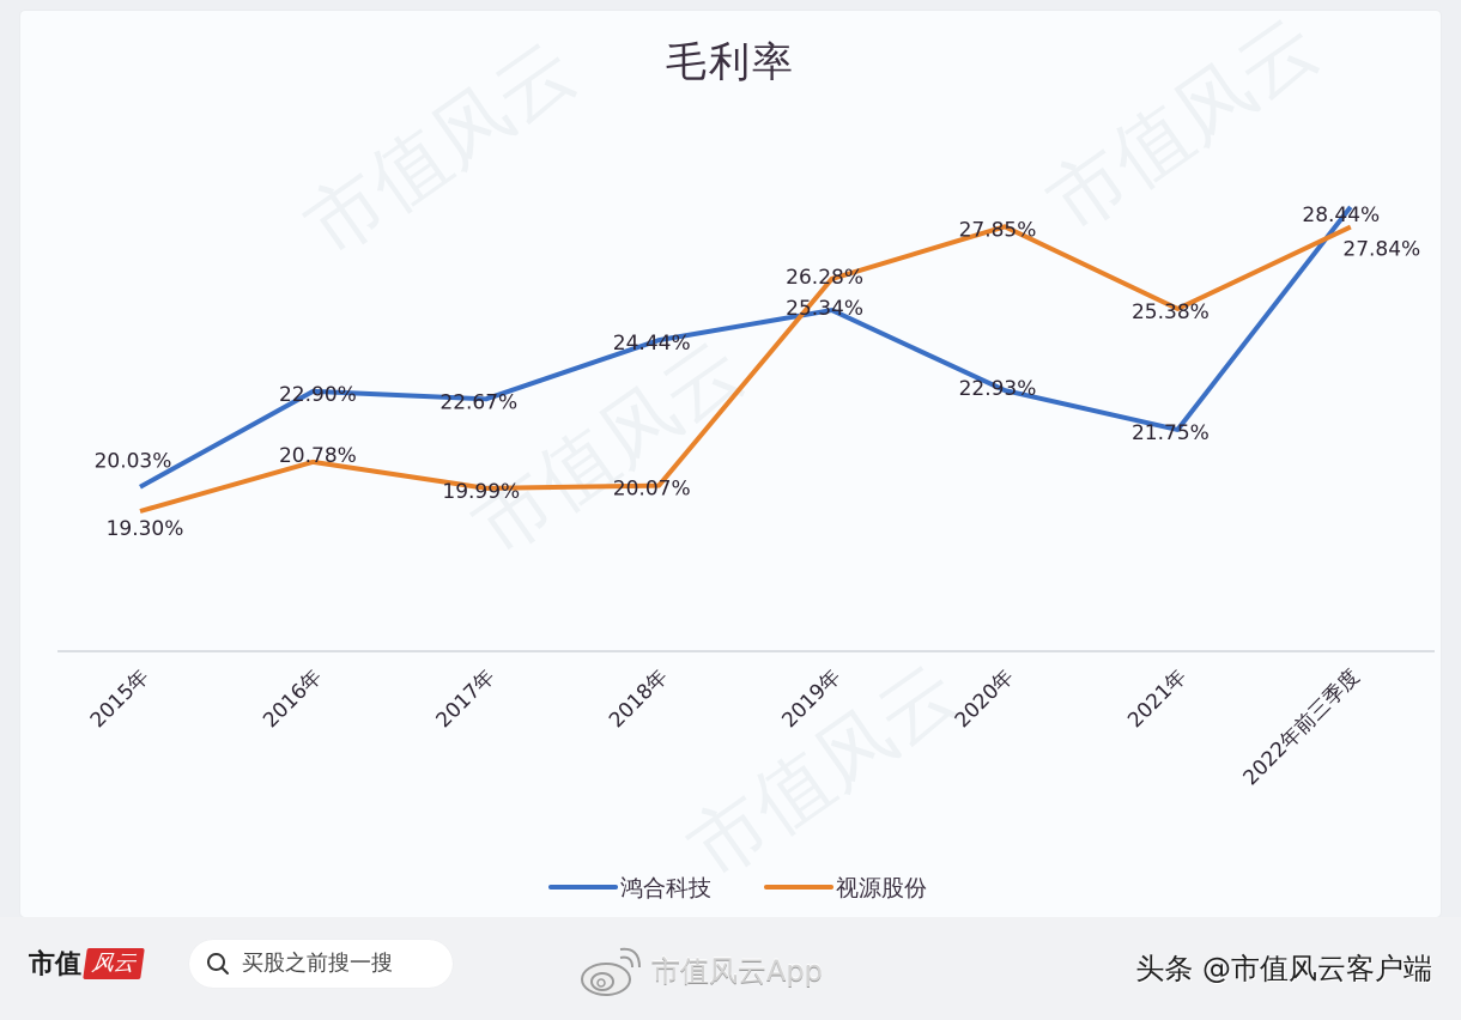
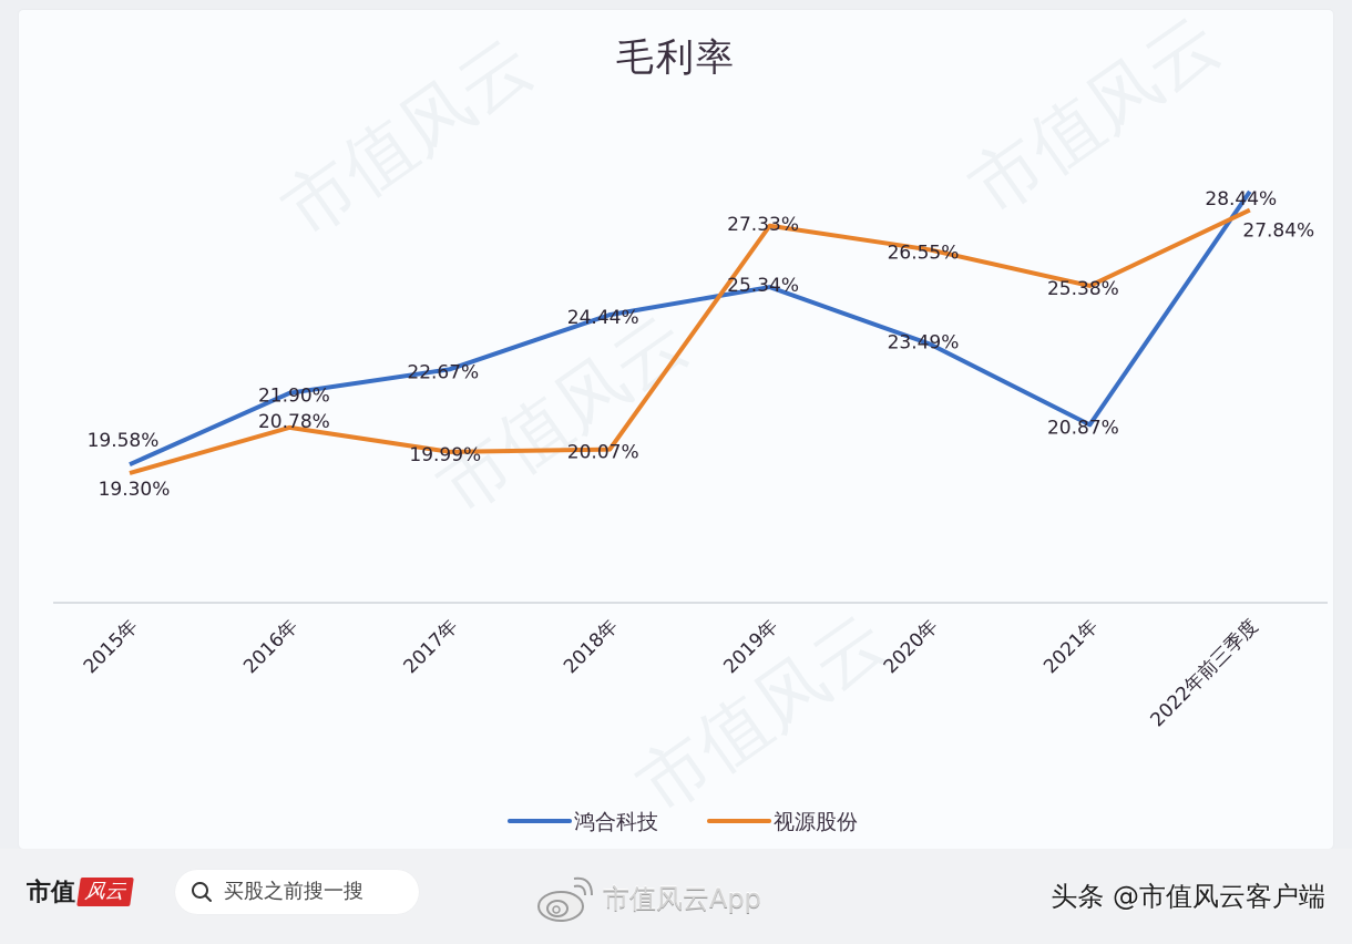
鸿合科技/2015年: 20.03% -> 19.58%
鸿合科技/2016年: 22.90% -> 21.90%
视源股份/2019年: 26.28% -> 27.33%
鸿合科技/2020年: 22.93% -> 23.49%
视源股份/2020年: 27.85% -> 26.55%
鸿合科技/2021年: 21.75% -> 20.87%
